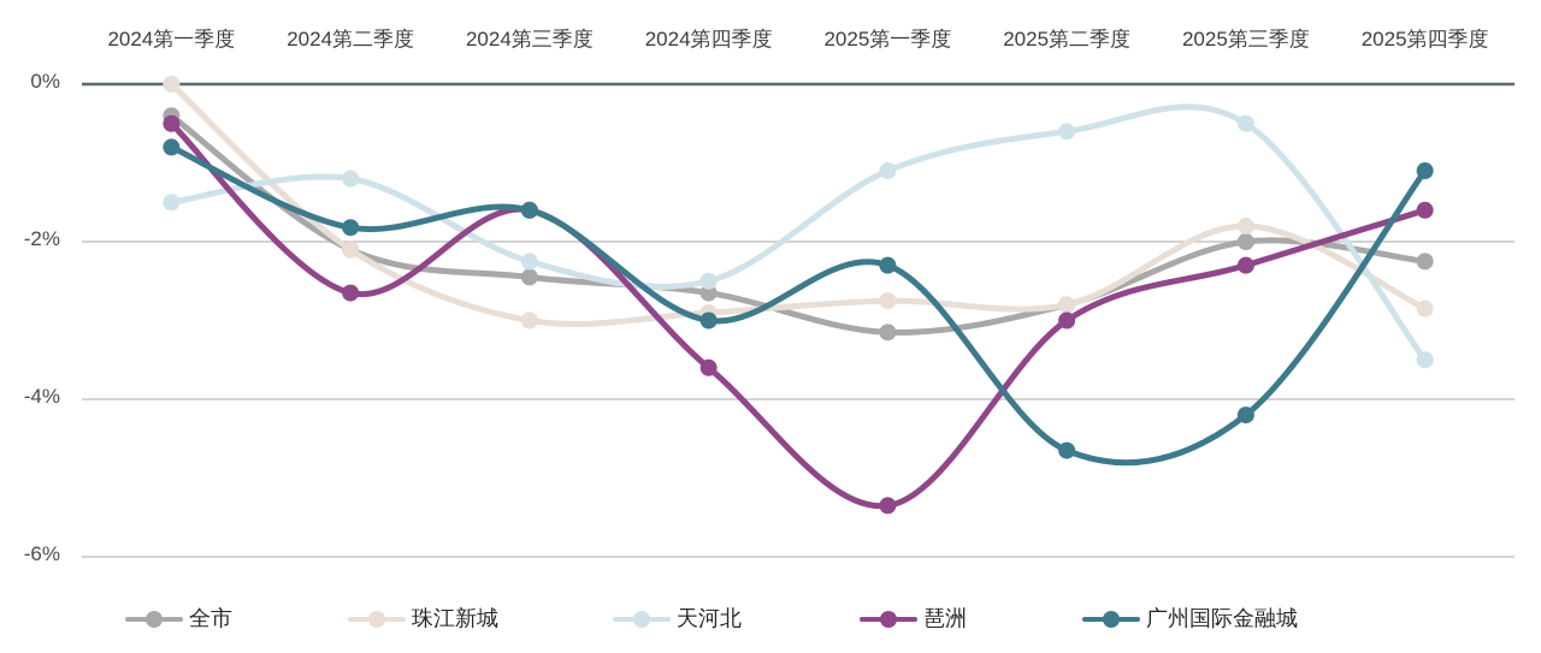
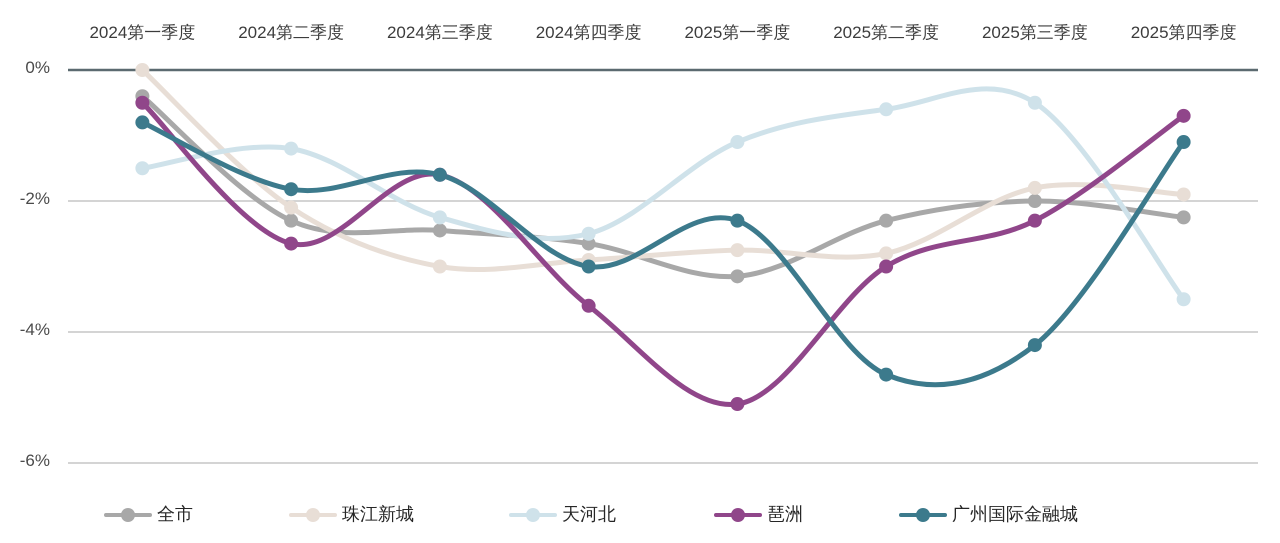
全市/2024第二季度: -2.1% -> -2.3%
琶洲/2025第一季度: -5.3% -> -5.1%
全市/2025第二季度: -2.8% -> -2.3%
珠江新城/2025第四季度: -2.9% -> -1.9%
琶洲/2025第四季度: -1.6% -> -0.7%
